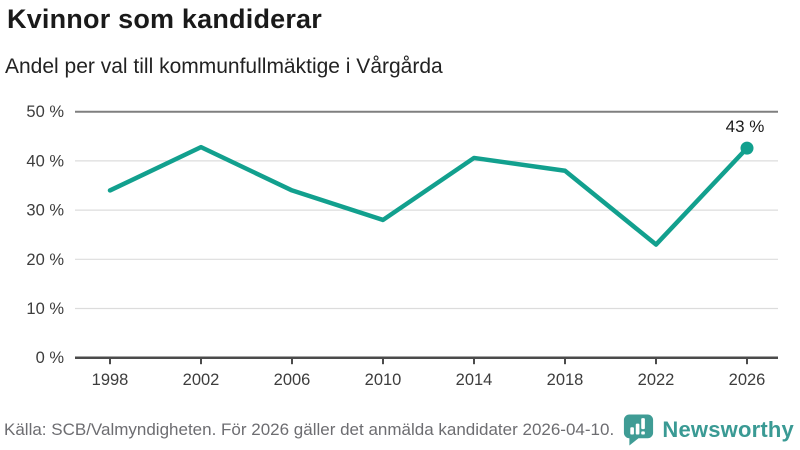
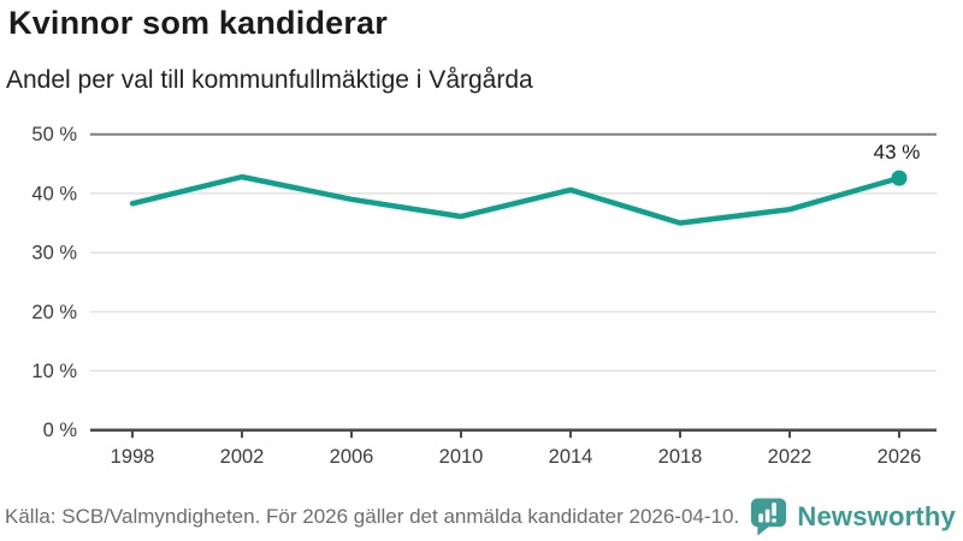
1998: 34% -> 38%
2006: 34% -> 39%
2010: 28% -> 36%
2018: 38% -> 35%
2022: 23% -> 37%
